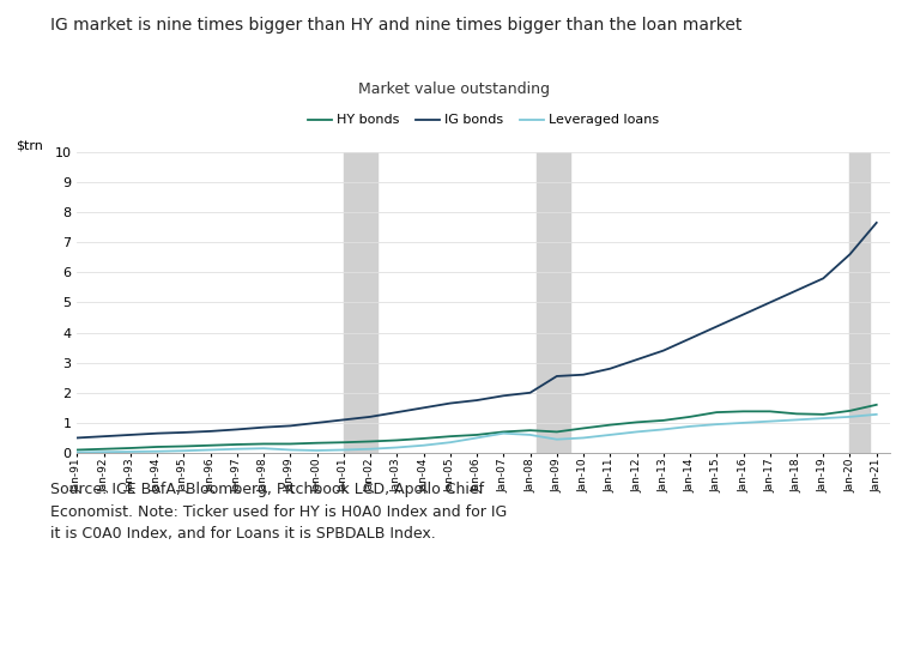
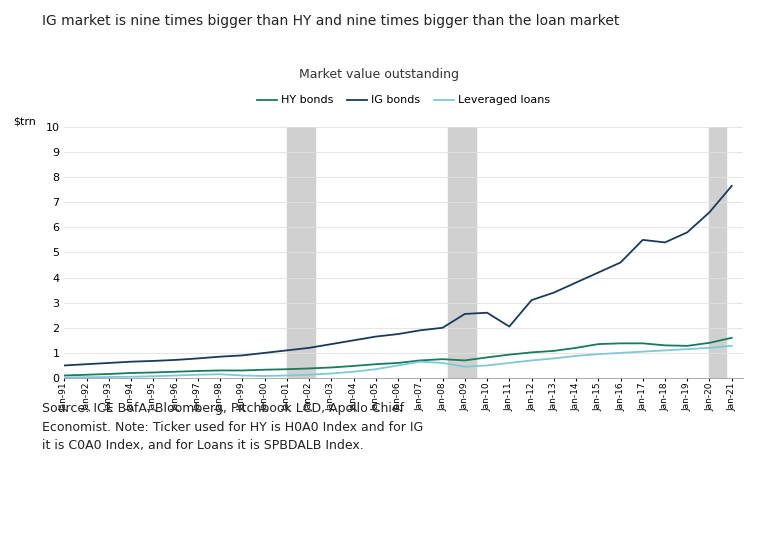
IG bonds/Jan-11: 2.80 -> 2.05
IG bonds/Jan-17: 5.00 -> 5.50
